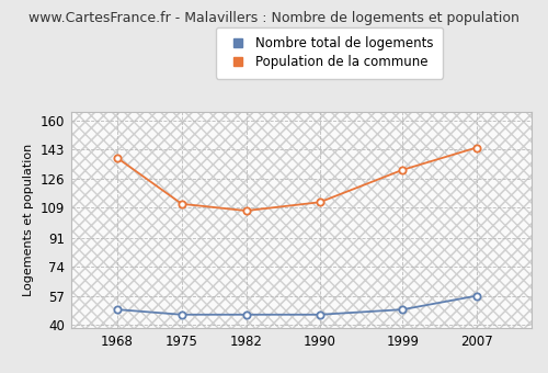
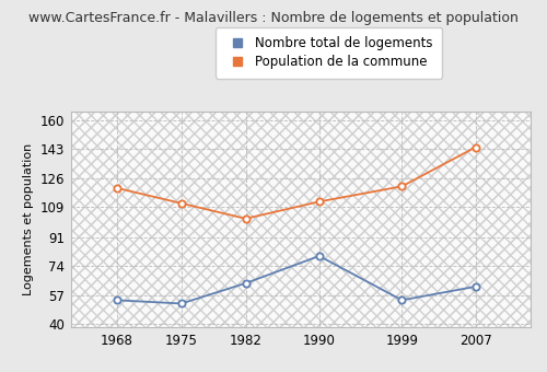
Nombre total de logements/1968: 49 -> 54
Population de la commune/1968: 138 -> 120
Nombre total de logements/1975: 46 -> 52
Nombre total de logements/1982: 46 -> 64
Population de la commune/1982: 107 -> 102
Nombre total de logements/1990: 46 -> 80
Nombre total de logements/1999: 49 -> 54
Population de la commune/1999: 131 -> 121
Nombre total de logements/2007: 57 -> 62
